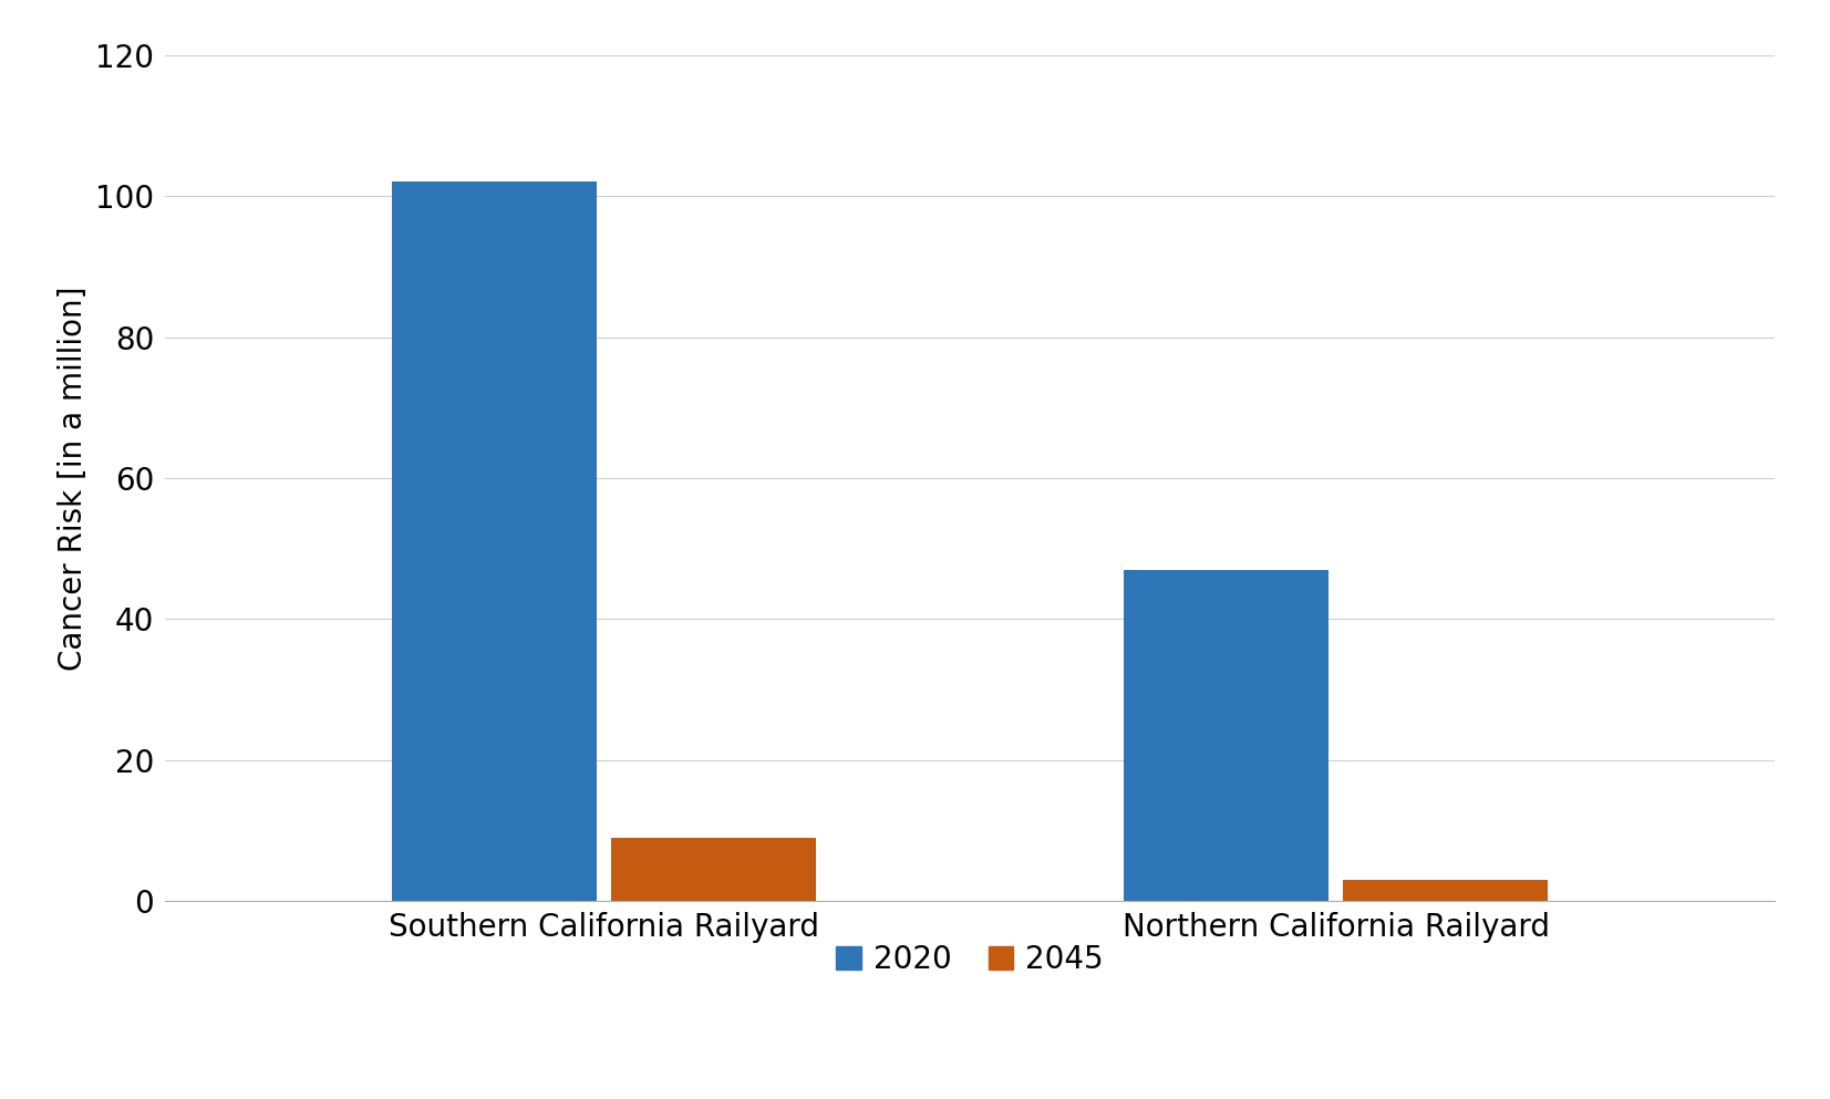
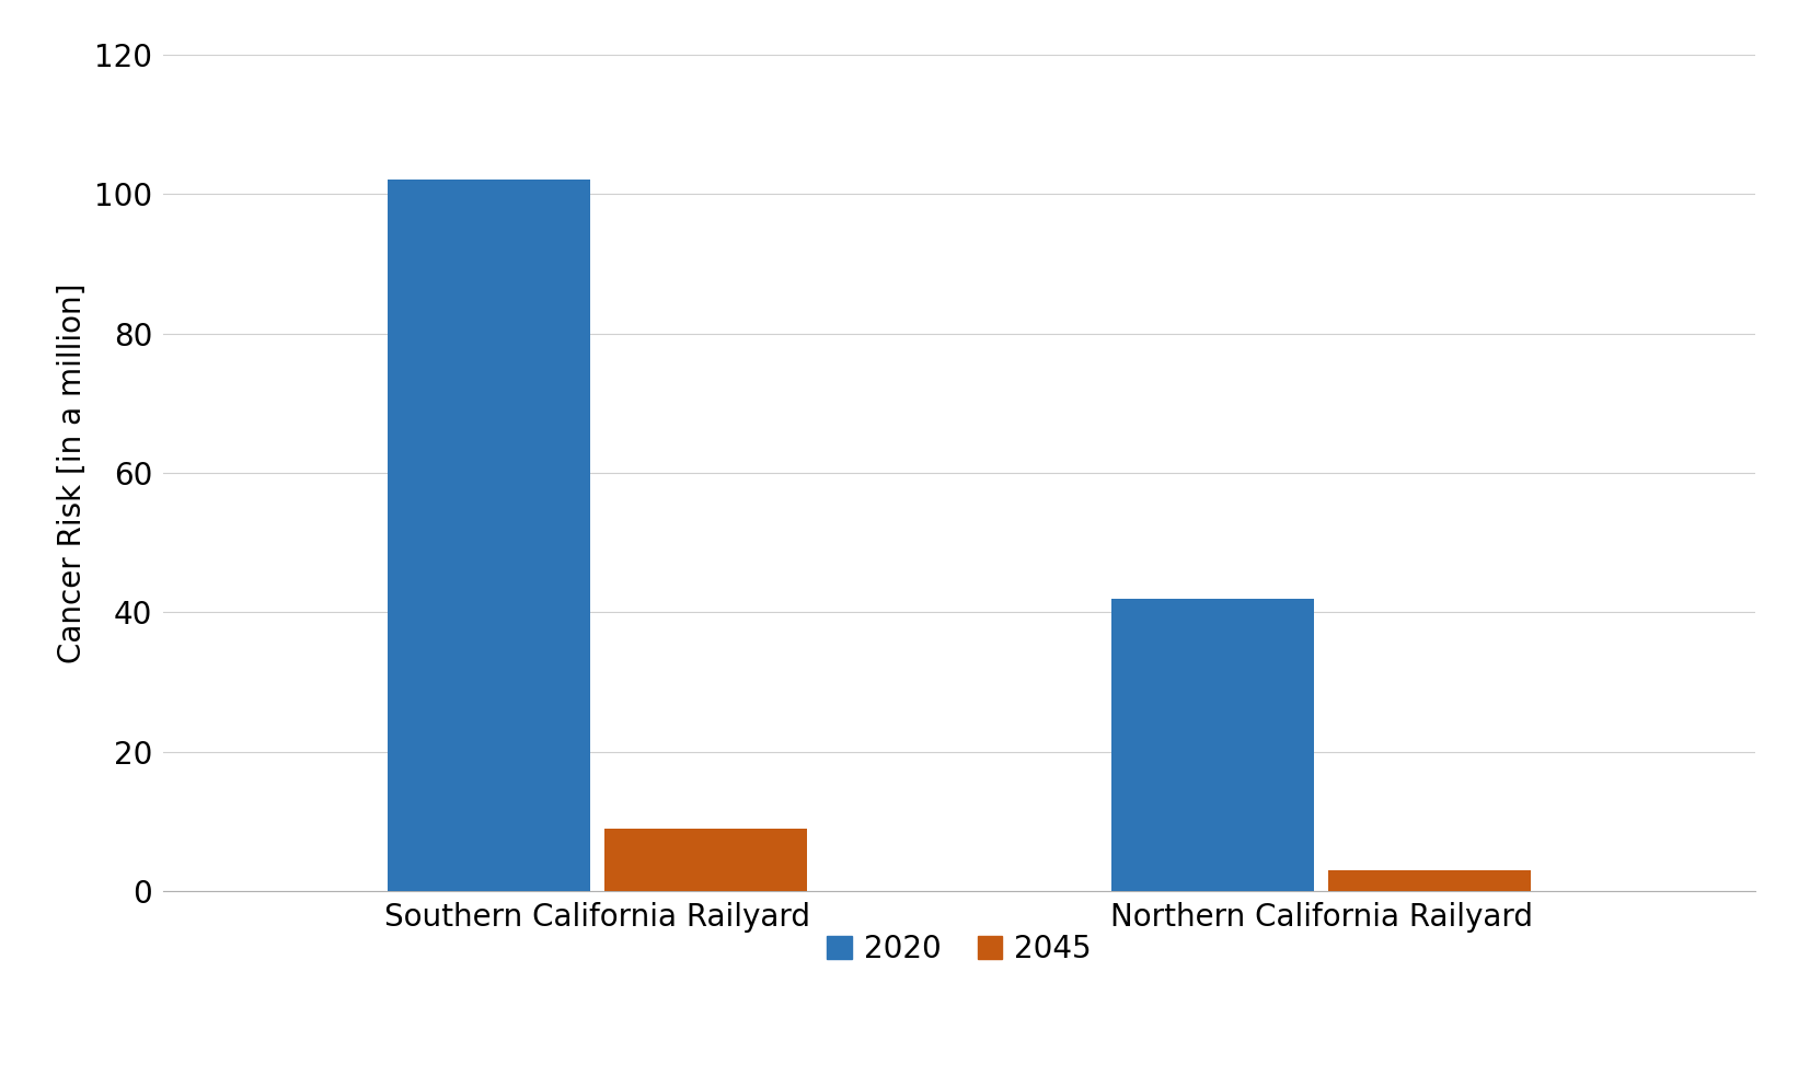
2020/Northern California Railyard: 47 -> 42
